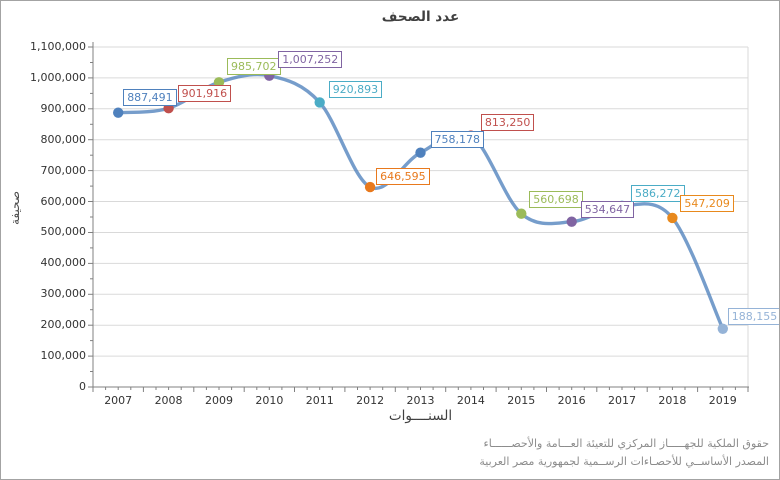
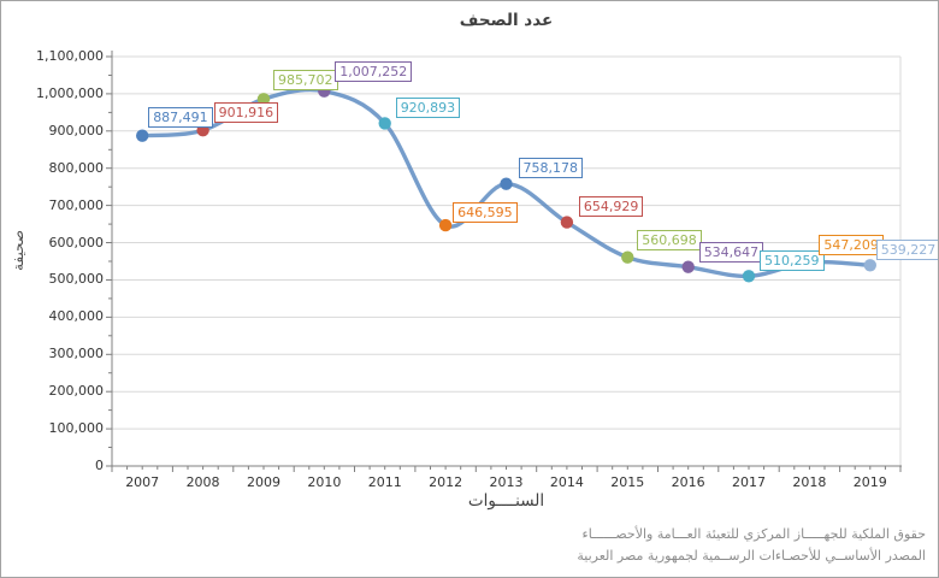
2014: 813,250 -> 654,929
2017: 586,272 -> 510,259
2019: 188,155 -> 539,227
